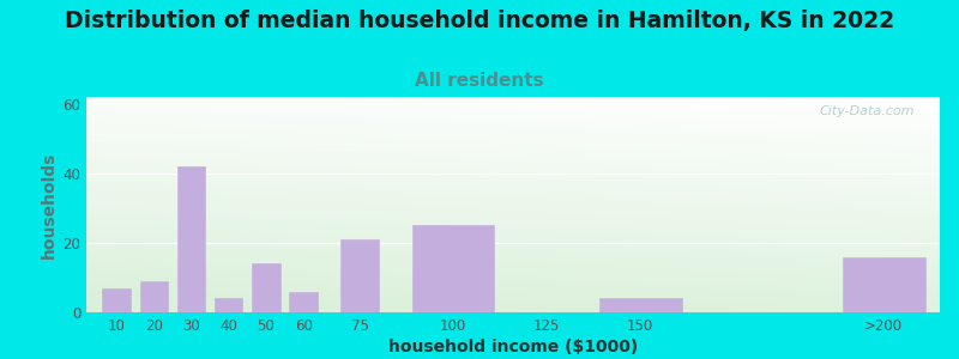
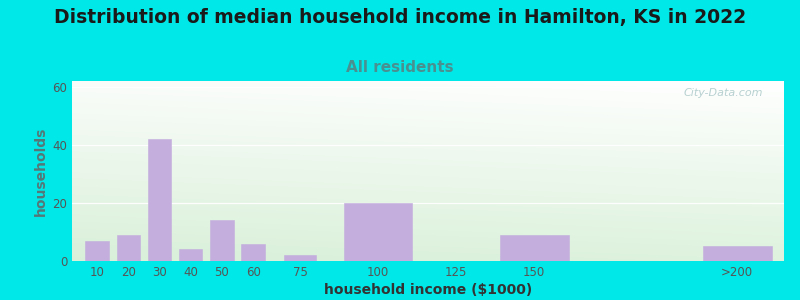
75: 21 -> 2
100: 25 -> 20
150: 4 -> 9
>200: 16 -> 5
